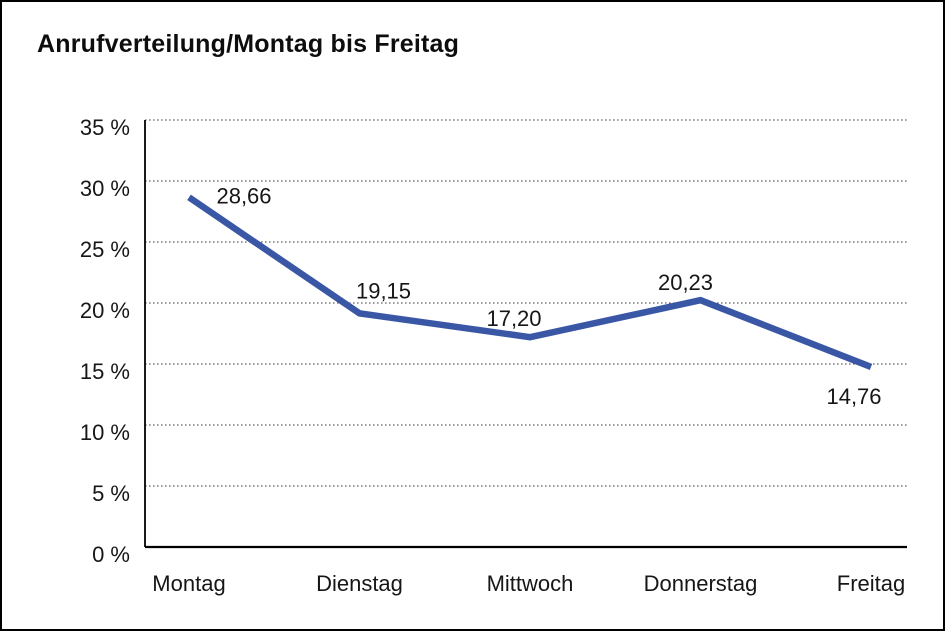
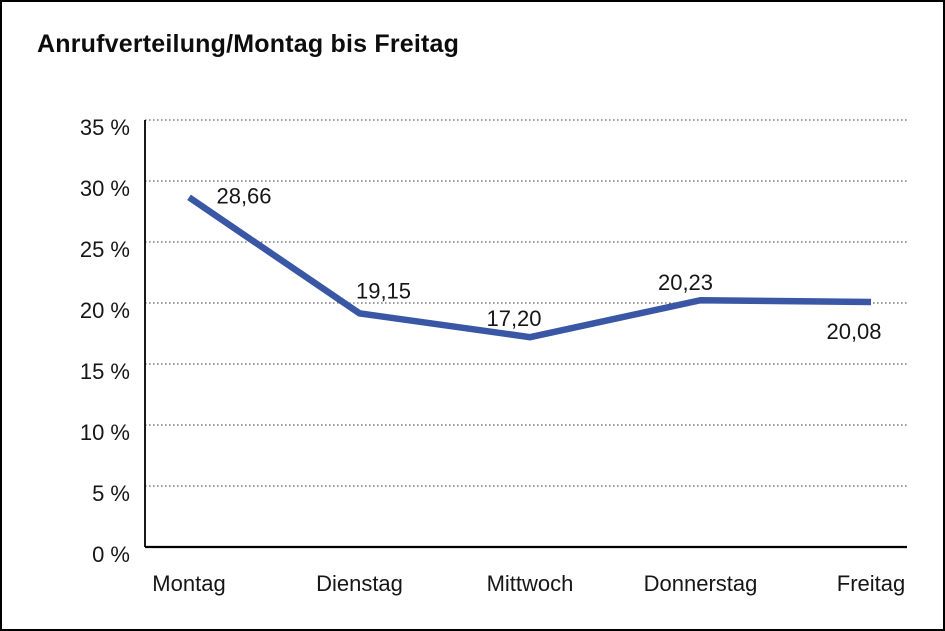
Freitag: 14,76 -> 20,08
